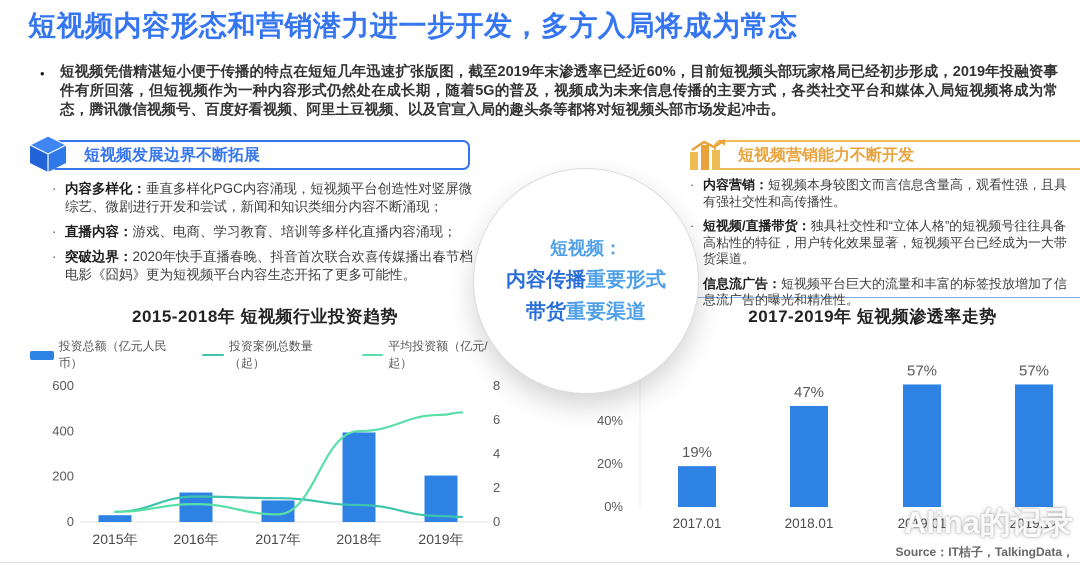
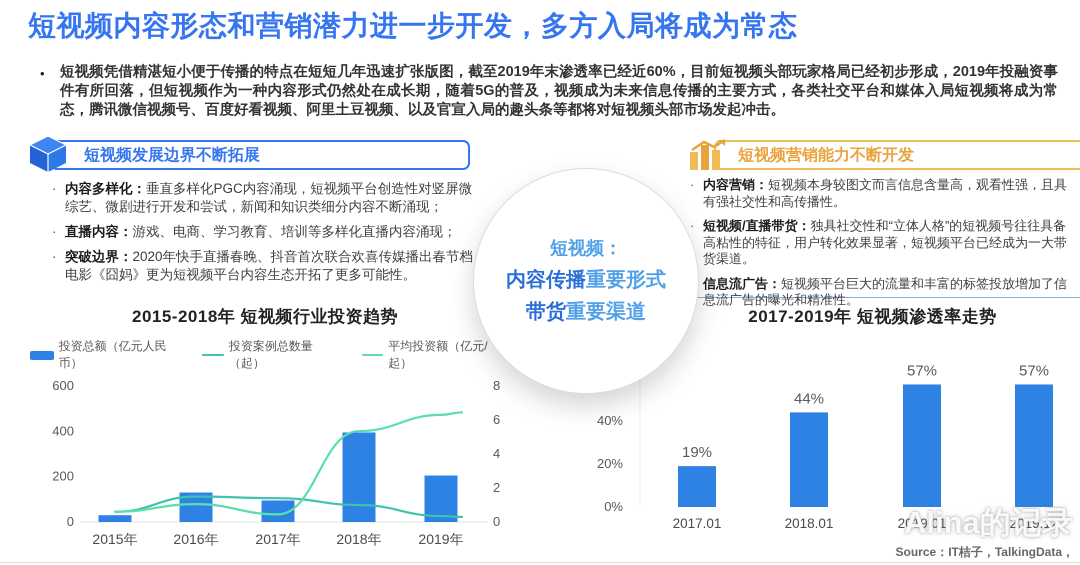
2017-2019年 短视频渗透率走势/2018.01: 47% -> 44%
